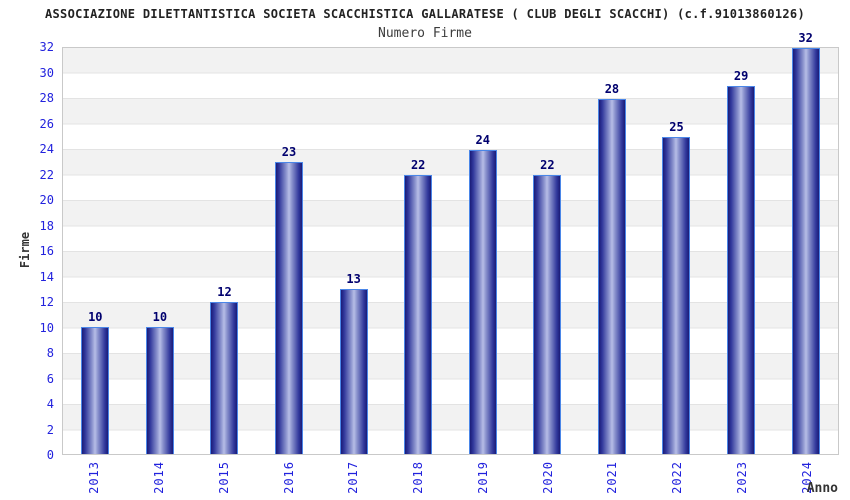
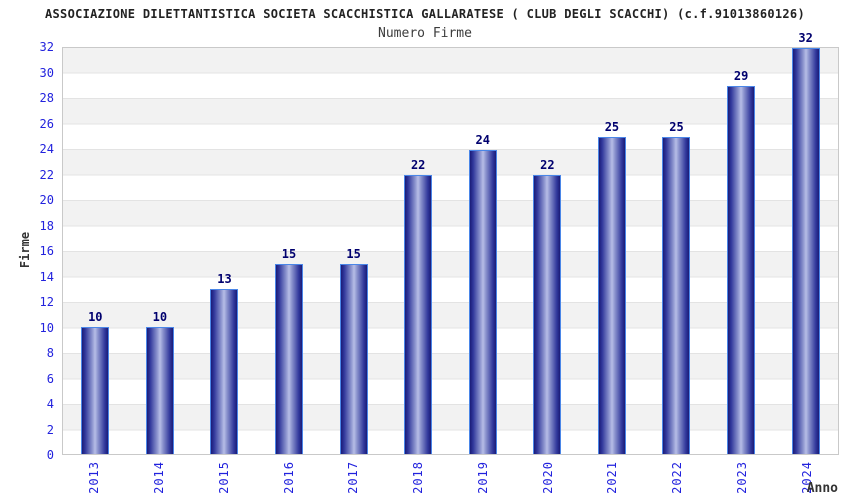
2015: 12 -> 13
2016: 23 -> 15
2017: 13 -> 15
2021: 28 -> 25
